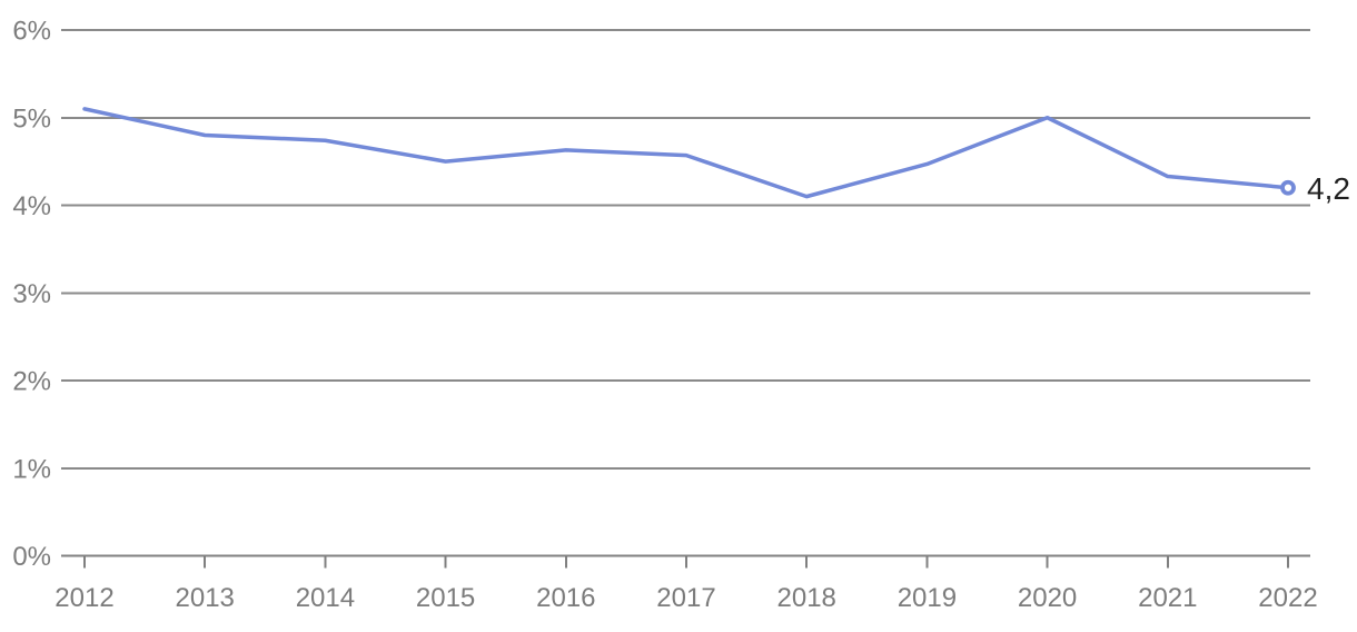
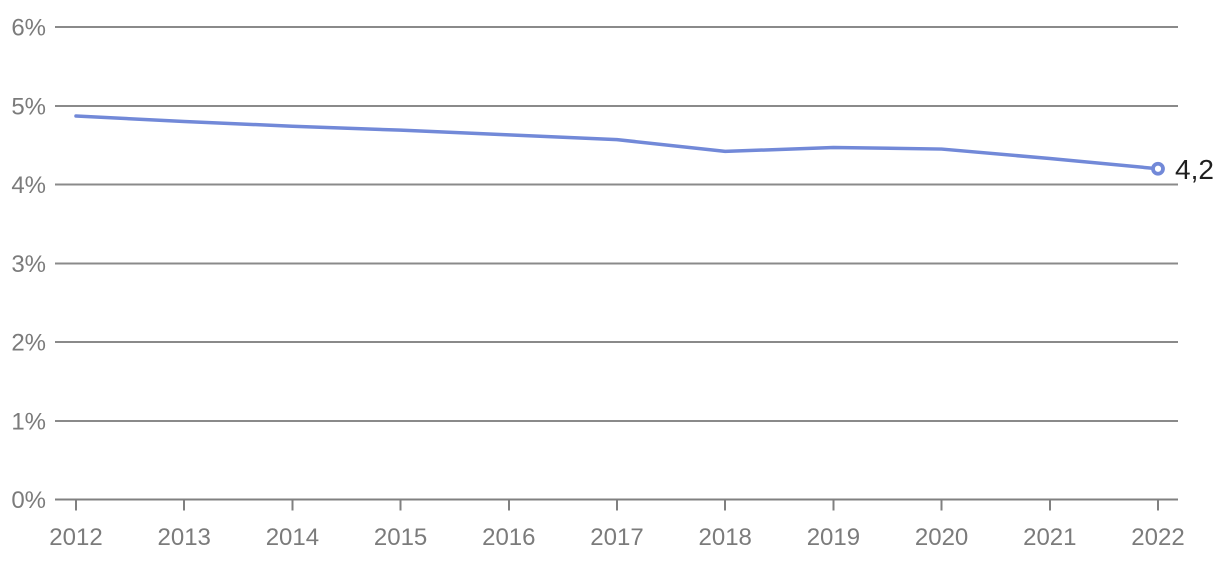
2012: 5.1% -> 4.9%
2015: 4.5% -> 4.7%
2018: 4.1% -> 4.4%
2020: 5.0% -> 4.5%
